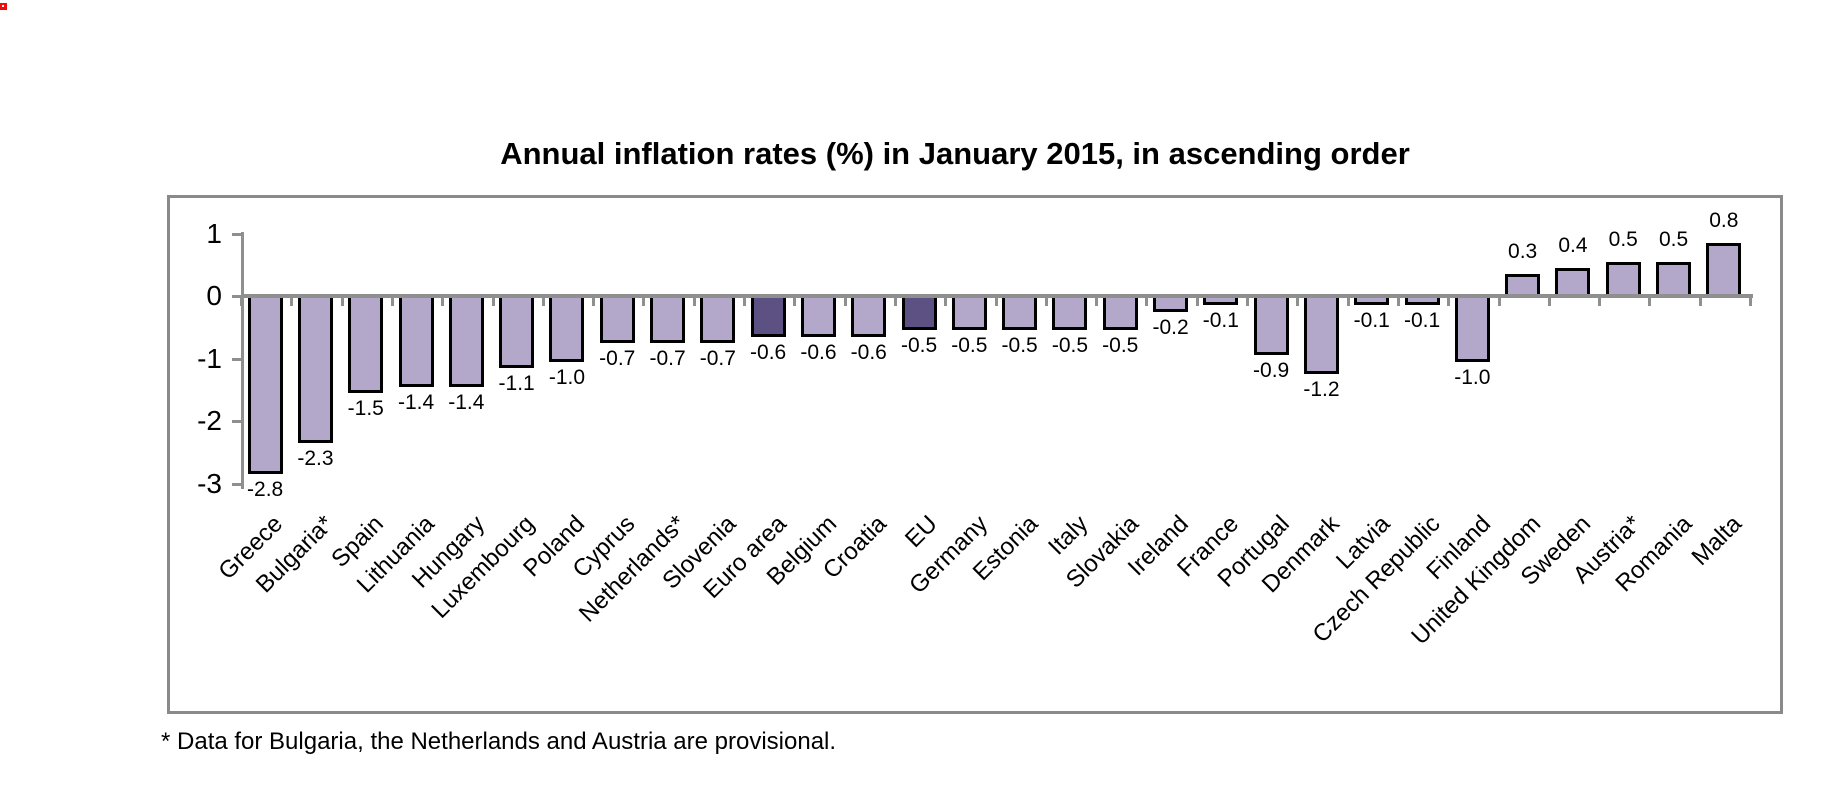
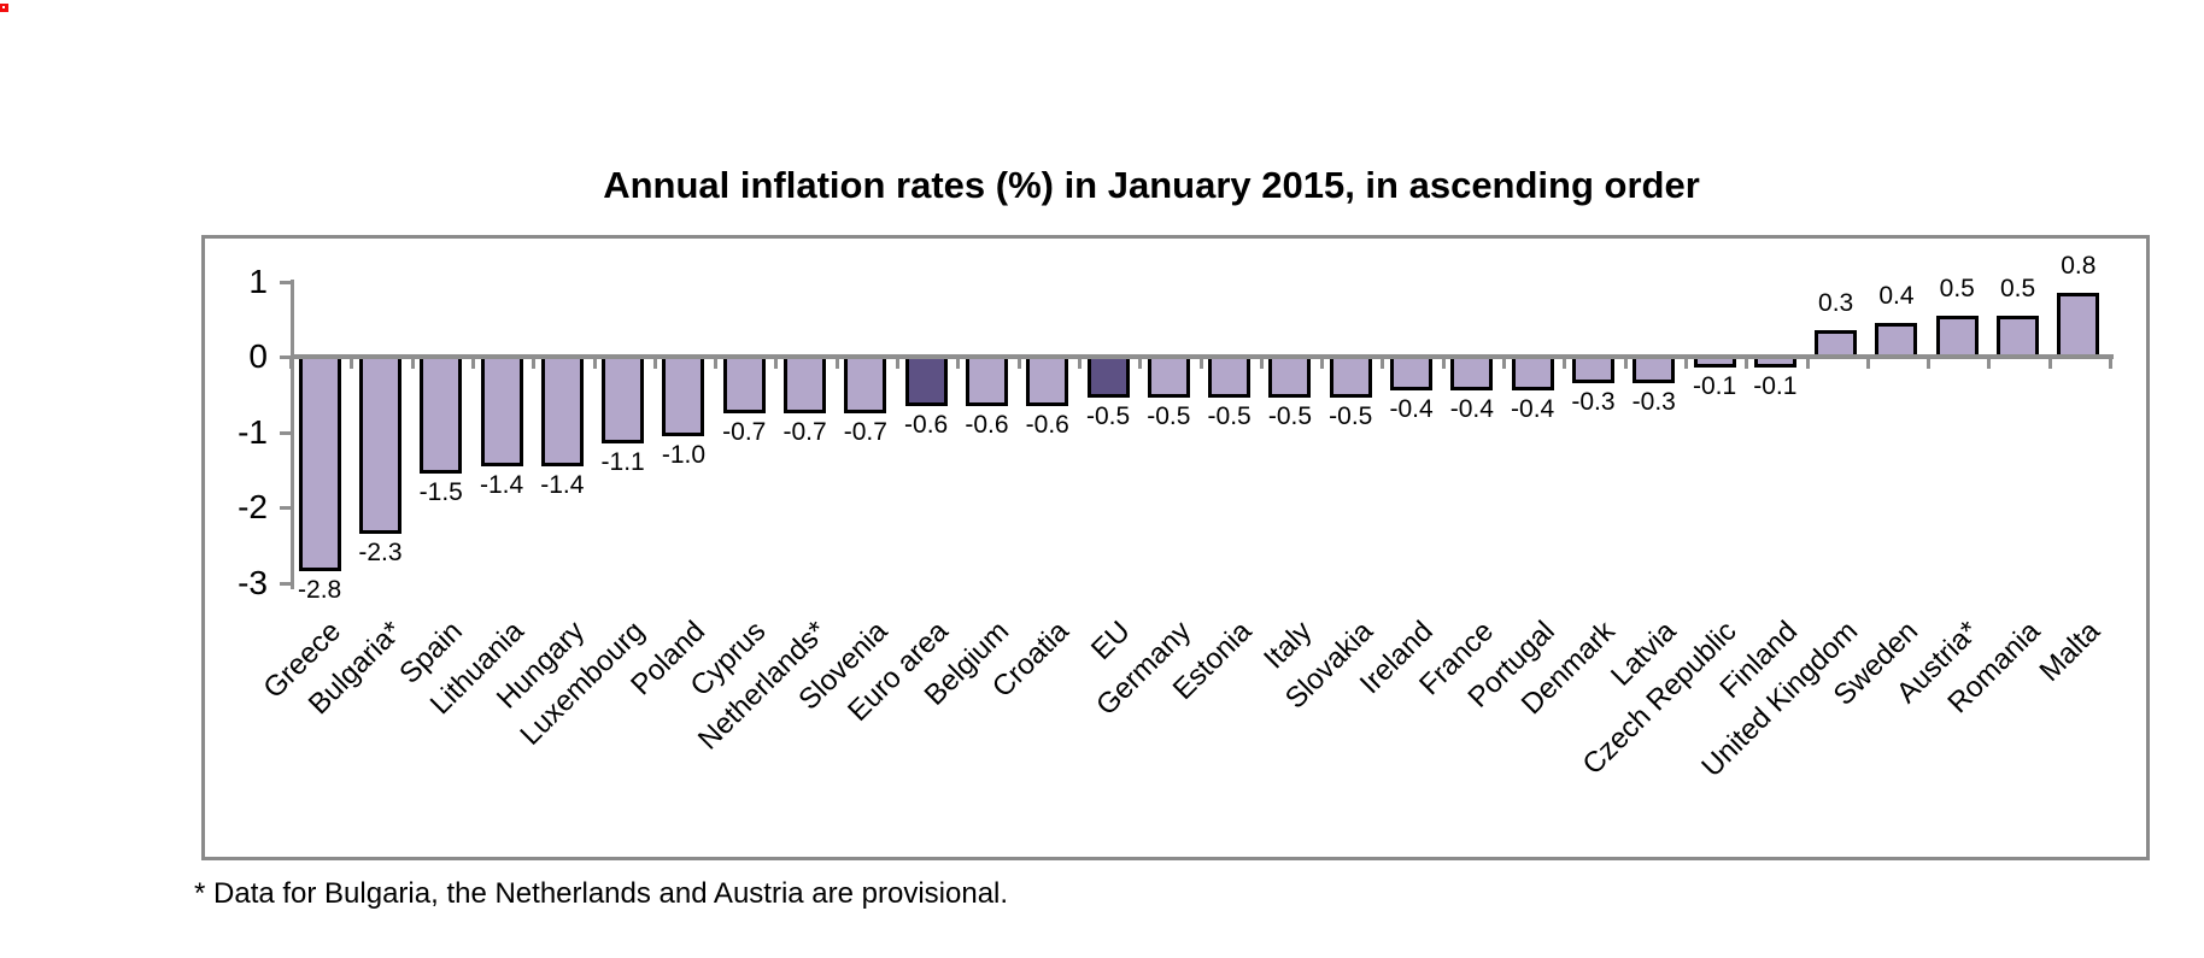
Ireland: -0.2 -> -0.4
France: -0.1 -> -0.4
Portugal: -0.9 -> -0.4
Denmark: -1.2 -> -0.3
Latvia: -0.1 -> -0.3
Finland: -1.0 -> -0.1
